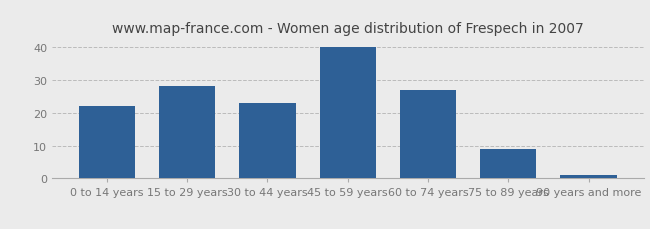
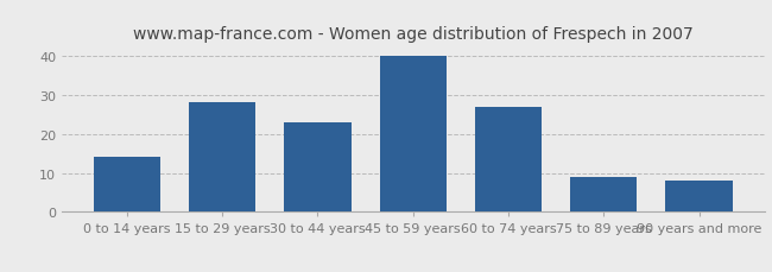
0 to 14 years: 22 -> 14
90 years and more: 1 -> 8
